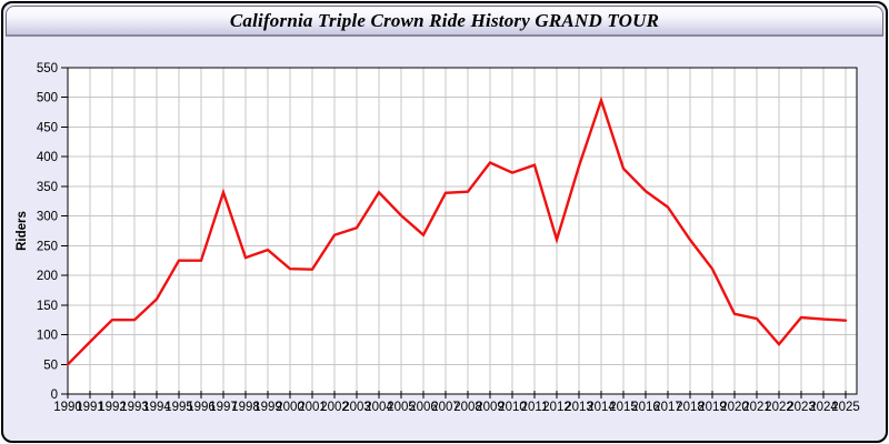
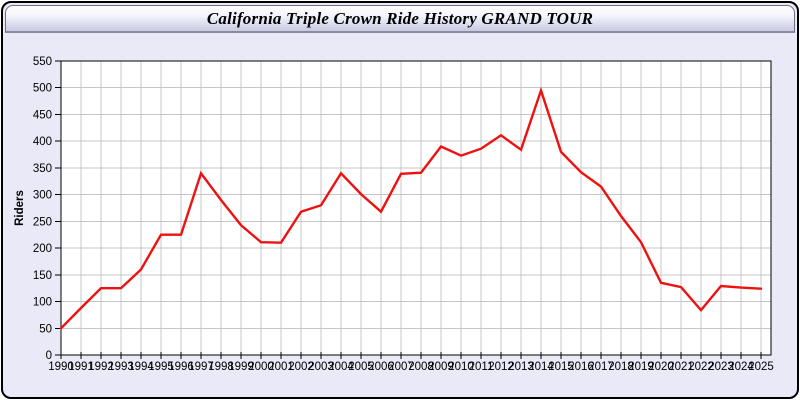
1998: 230 -> 290
2012: 260 -> 410
